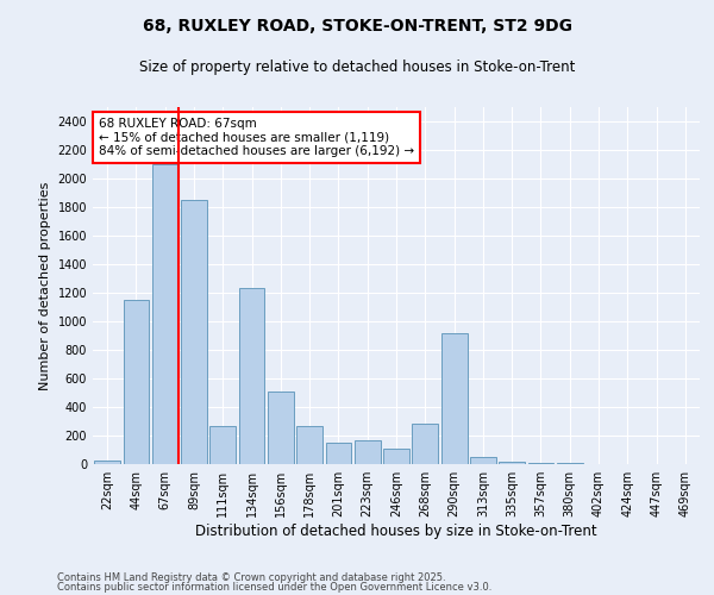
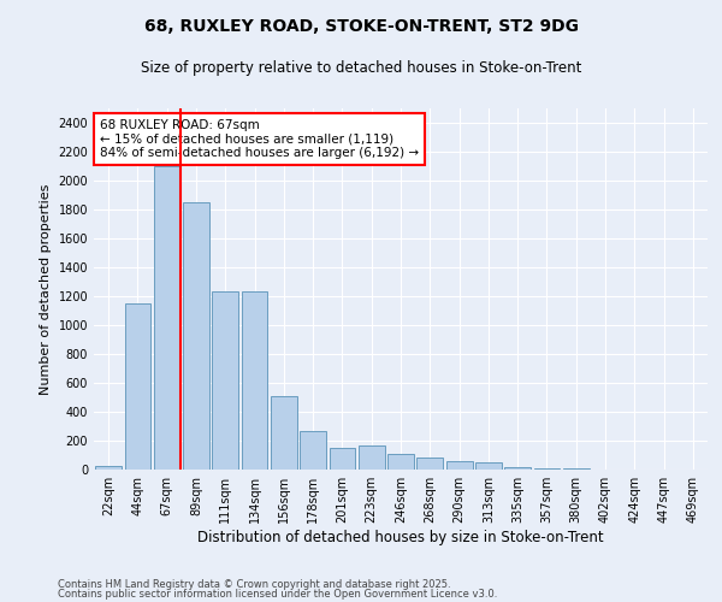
111sqm: 270 -> 1230
268sqm: 280 -> 80
290sqm: 920 -> 60
